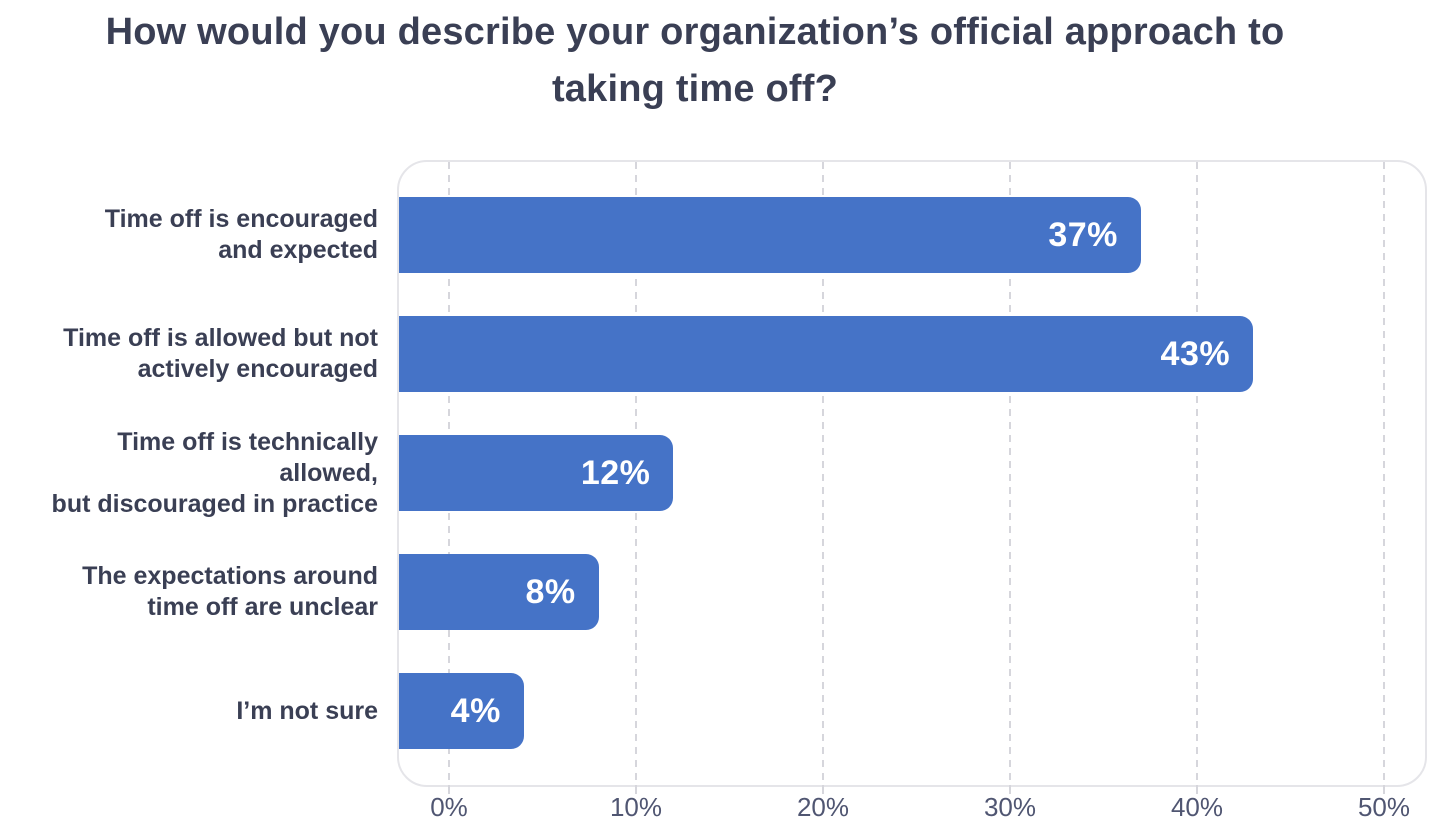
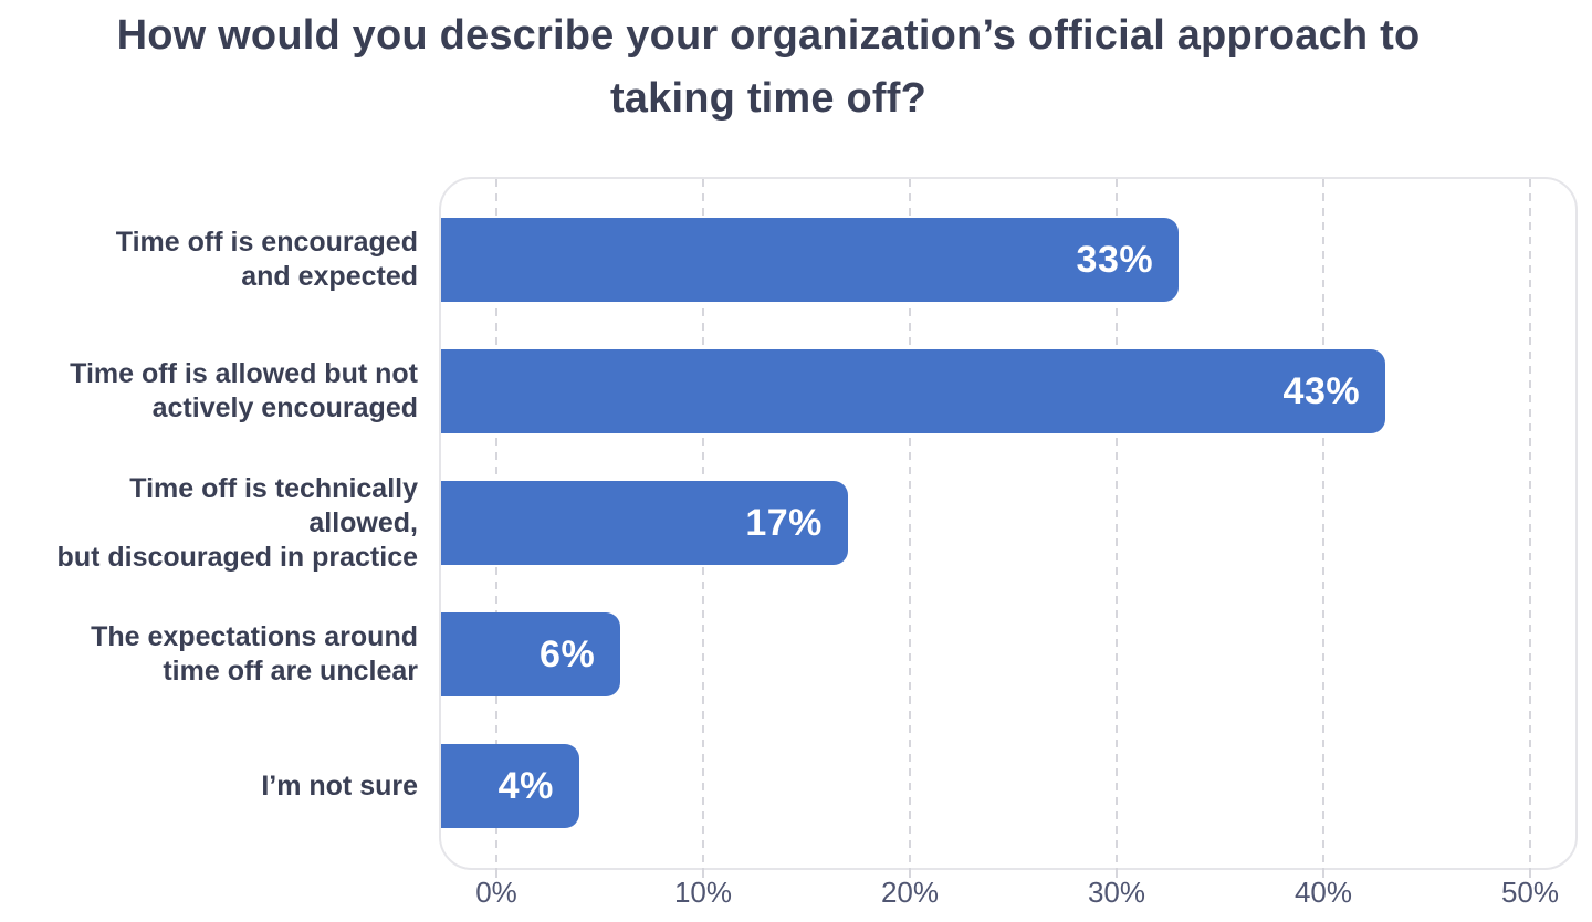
Time off is encouraged and expected: 37% -> 33%
Time off is technically allowed, but discouraged in practice: 12% -> 17%
The expectations around time off are unclear: 8% -> 6%
